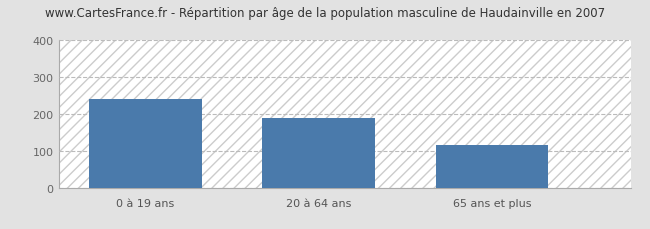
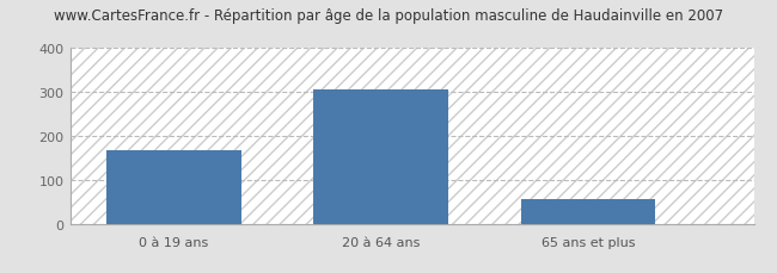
0 à 19 ans: 240 -> 168
20 à 64 ans: 190 -> 305
65 ans et plus: 115 -> 57
